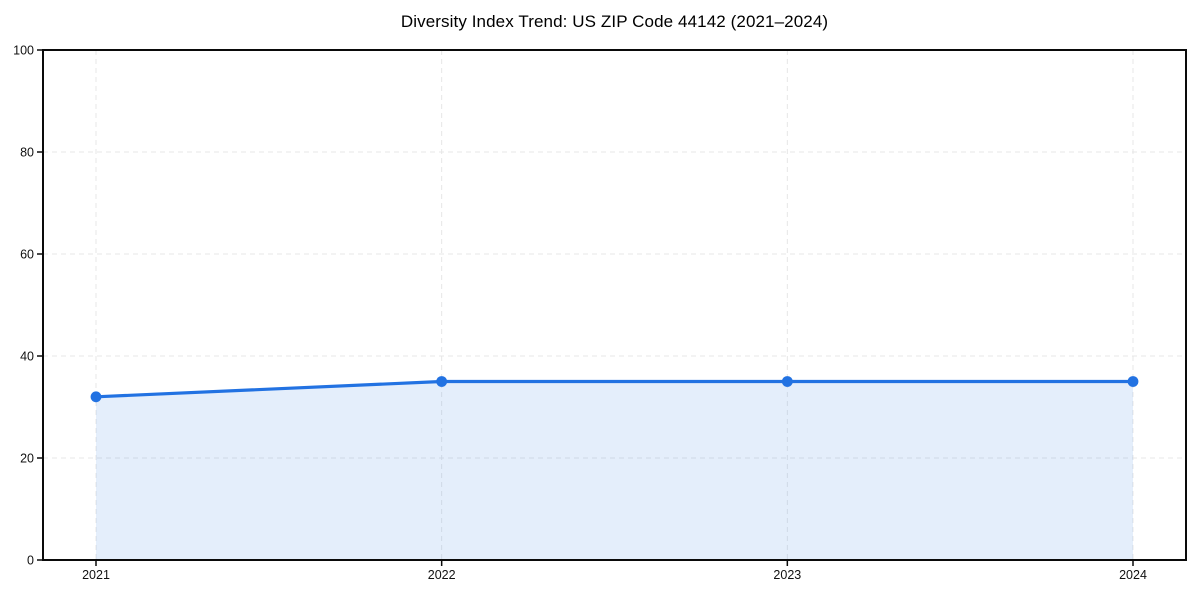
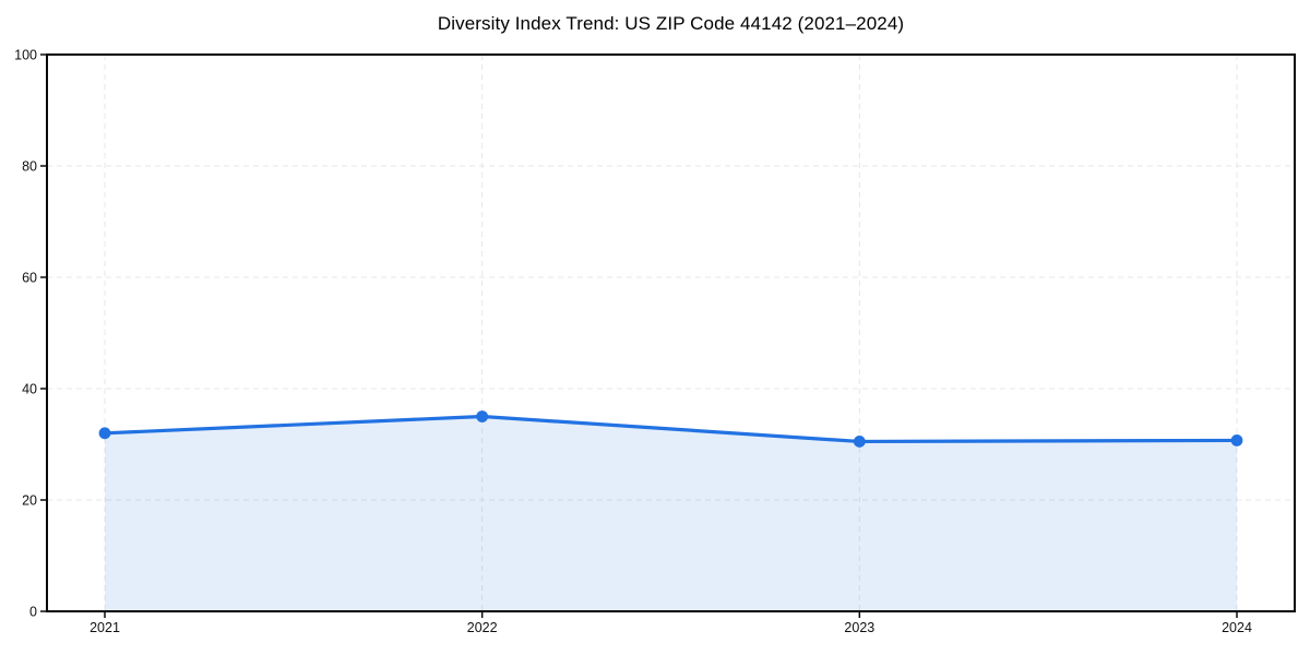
2023: 35 -> 30
2024: 35 -> 31
